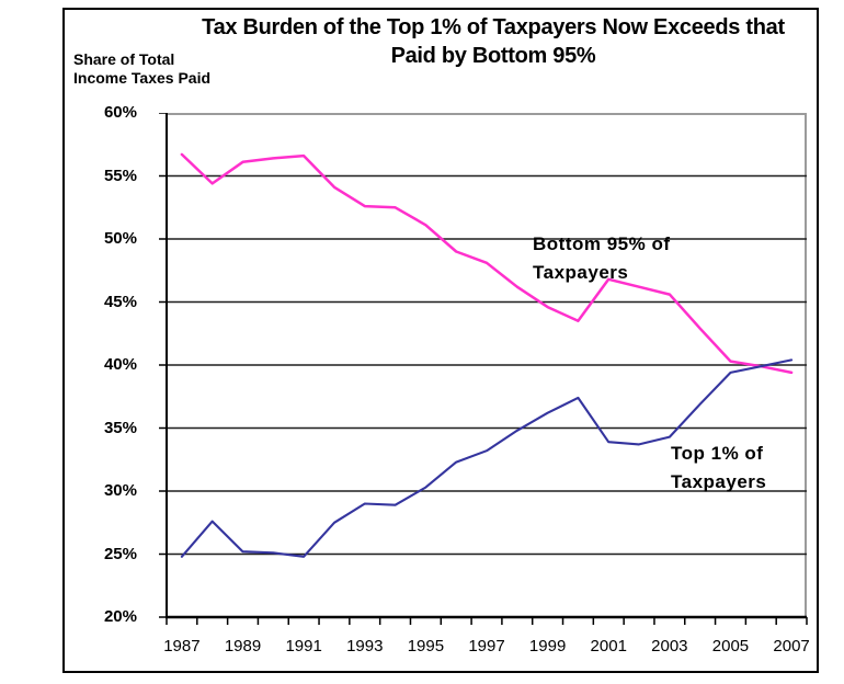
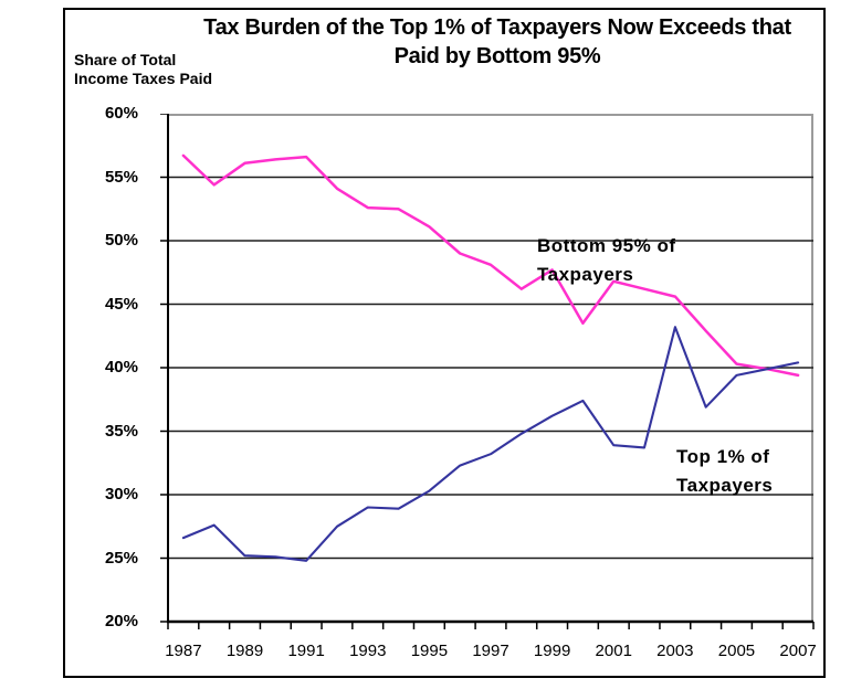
Top 1% of Taxpayers/1987: 24.8% -> 26.6%
Bottom 95% of Taxpayers/1999: 44.6% -> 47.7%
Top 1% of Taxpayers/2003: 34.3% -> 43.2%
